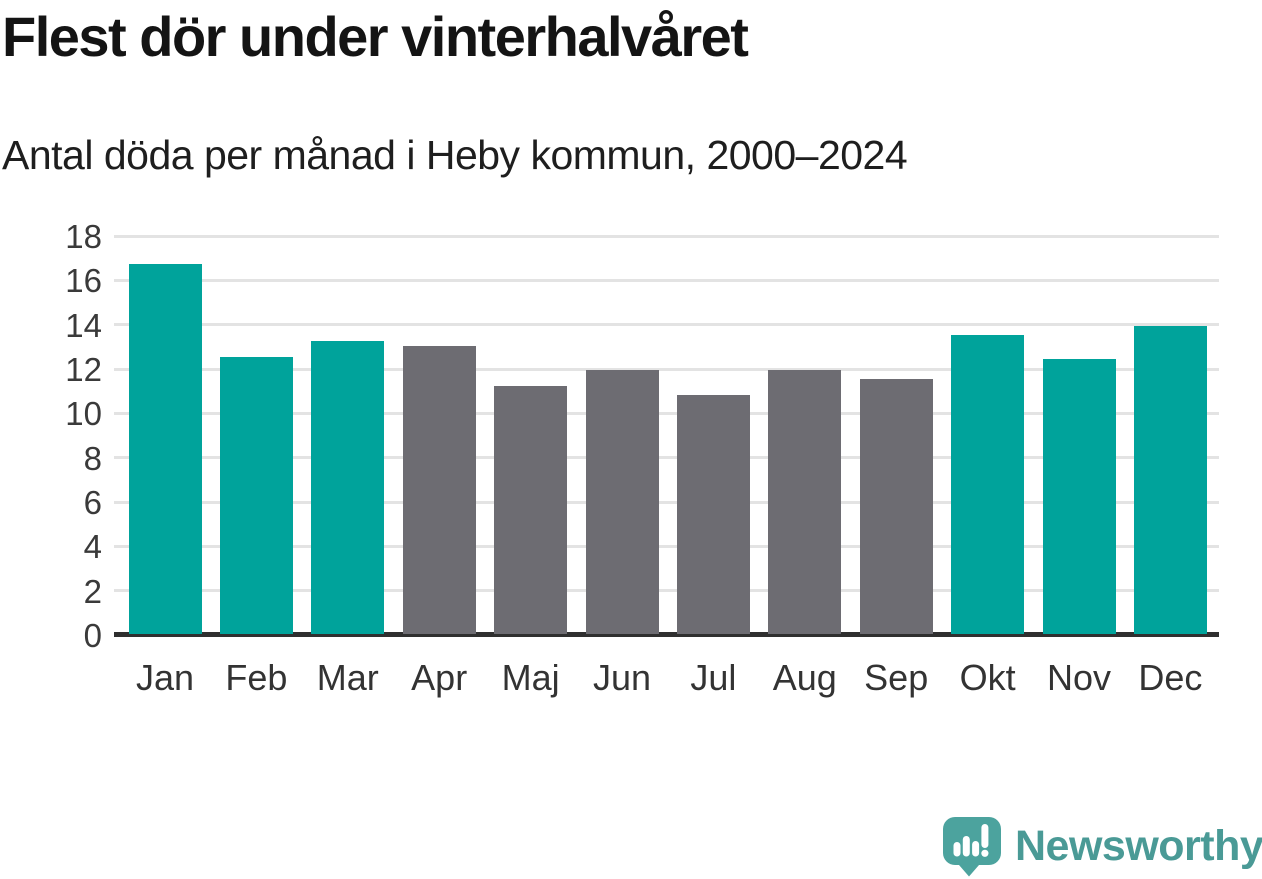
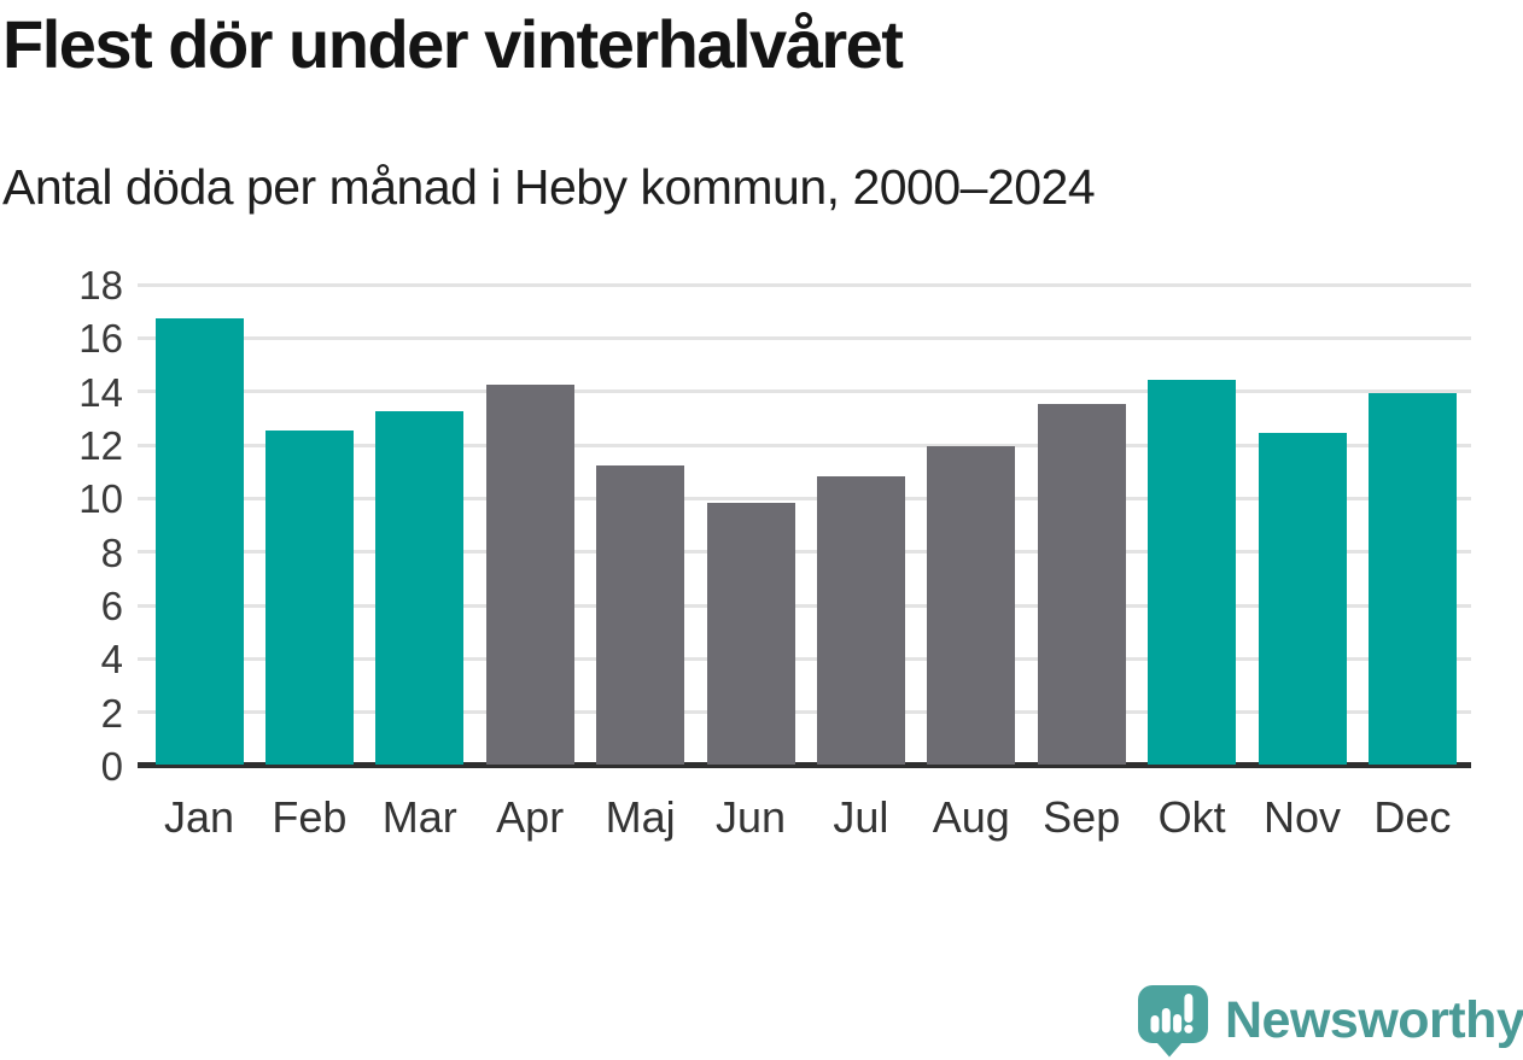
Apr: 13.0 -> 14.2
Jun: 11.9 -> 9.8
Sep: 11.5 -> 13.5
Okt: 13.5 -> 14.4
